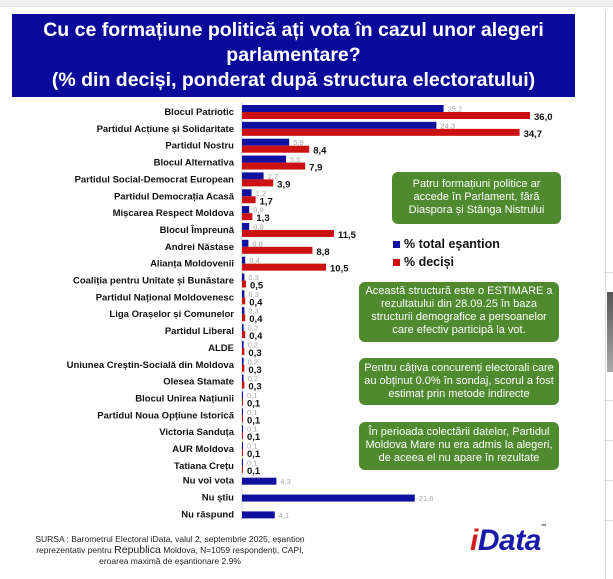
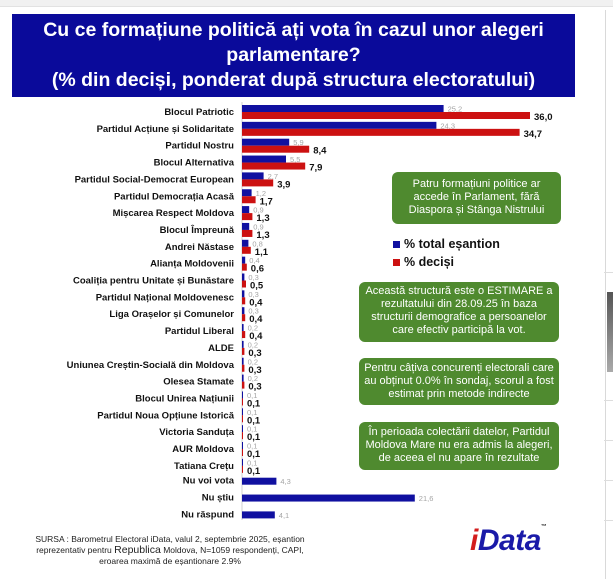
% deciși/Blocul Împreună: 11,5 -> 1,3
% deciși/Andrei Năstase: 8,8 -> 1,1
% deciși/Alianța Moldovenii: 10,5 -> 0,6
